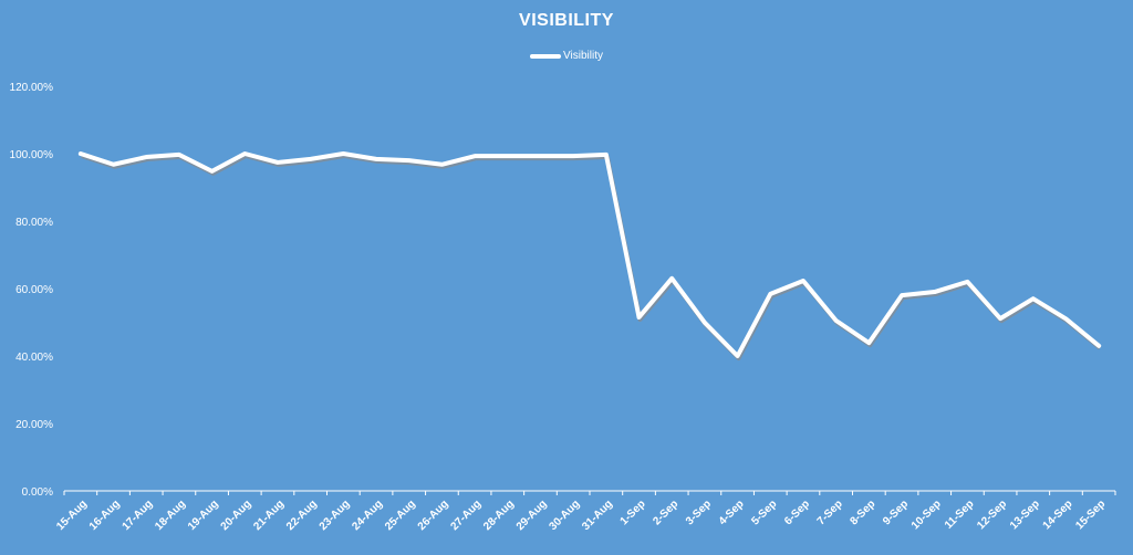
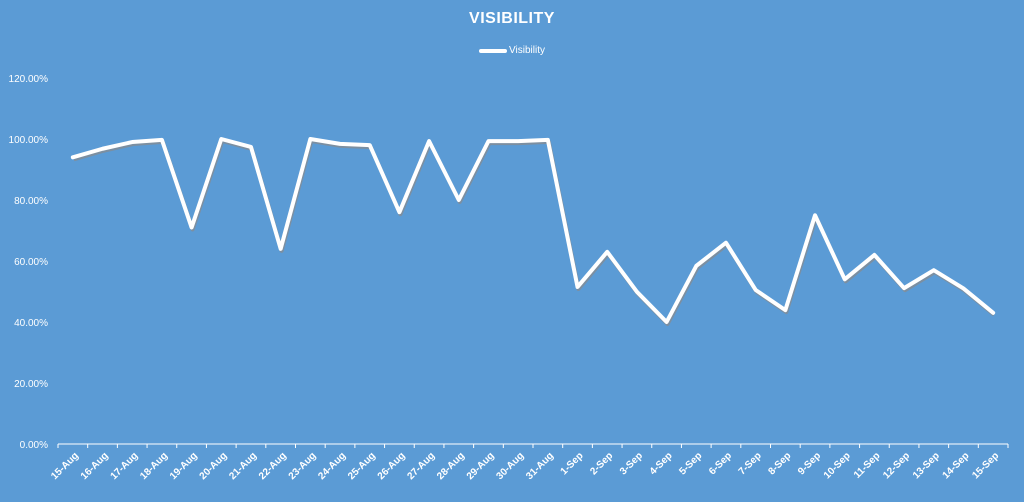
15-Aug: 100% -> 94%
19-Aug: 95% -> 71%
22-Aug: 98% -> 64%
26-Aug: 97% -> 76%
28-Aug: 99% -> 80%
6-Sep: 62% -> 66%
9-Sep: 58% -> 75%
10-Sep: 59% -> 54%
